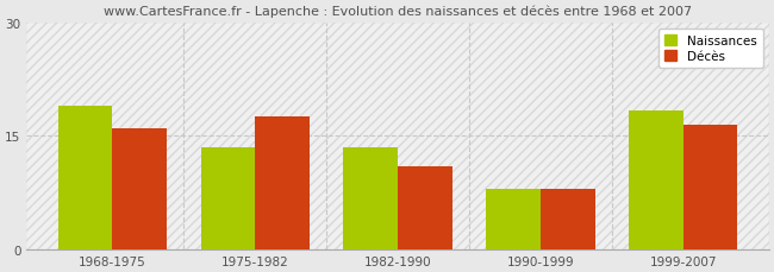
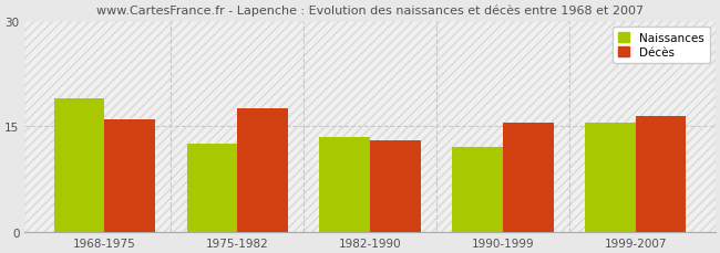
Naissances/1975-1982: 13.4 -> 12.5
Décès/1982-1990: 11.0 -> 13.0
Naissances/1990-1999: 8.0 -> 12.0
Décès/1990-1999: 8.0 -> 15.5
Naissances/1999-2007: 18.4 -> 15.5
